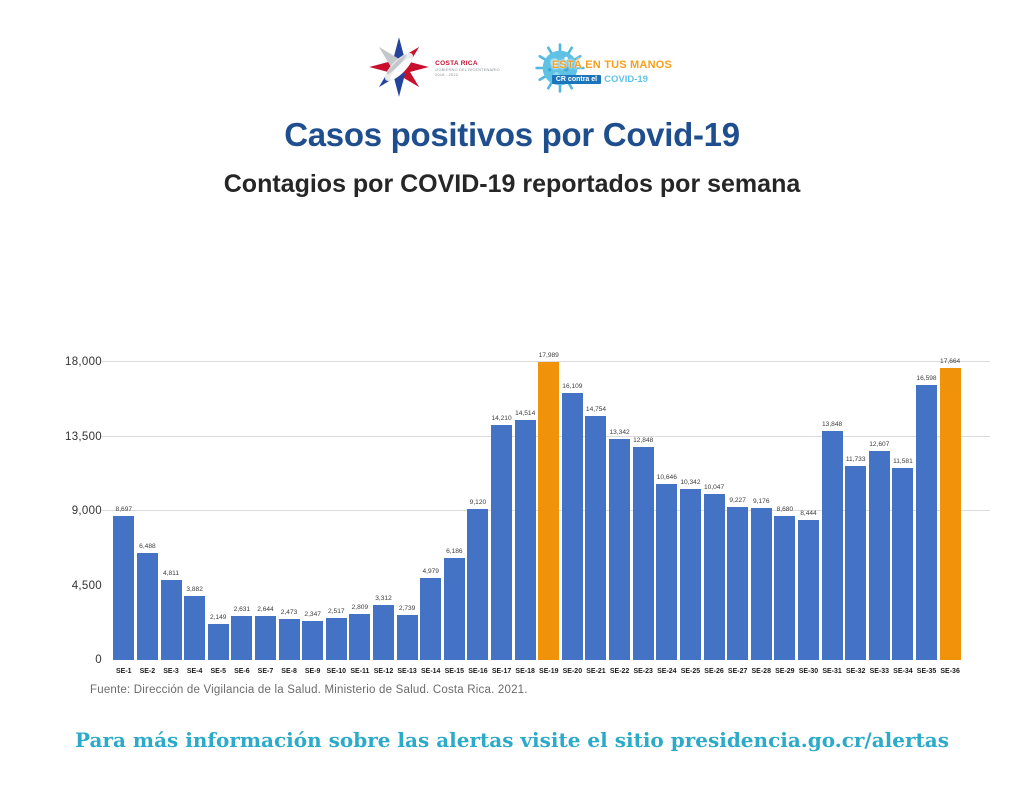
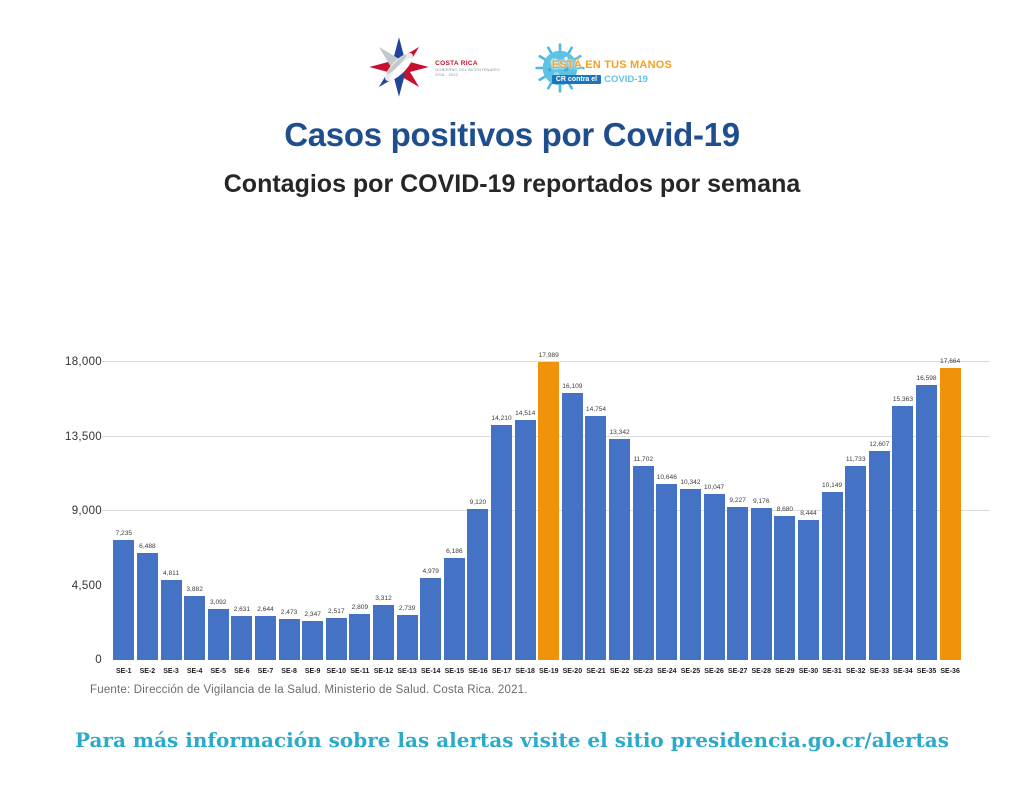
SE-1: 8,697 -> 7,235
SE-5: 2,149 -> 3,092
SE-23: 12,848 -> 11,702
SE-31: 13,848 -> 10,149
SE-34: 11,581 -> 15,363
